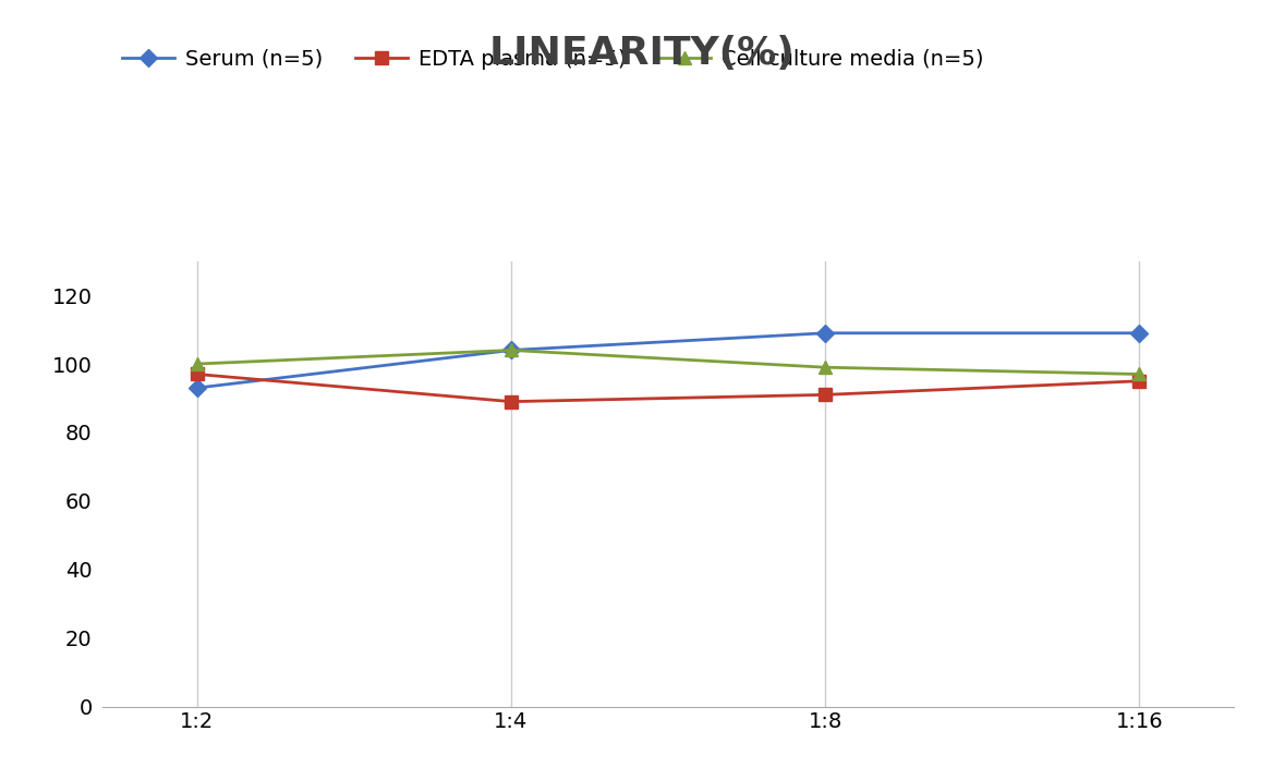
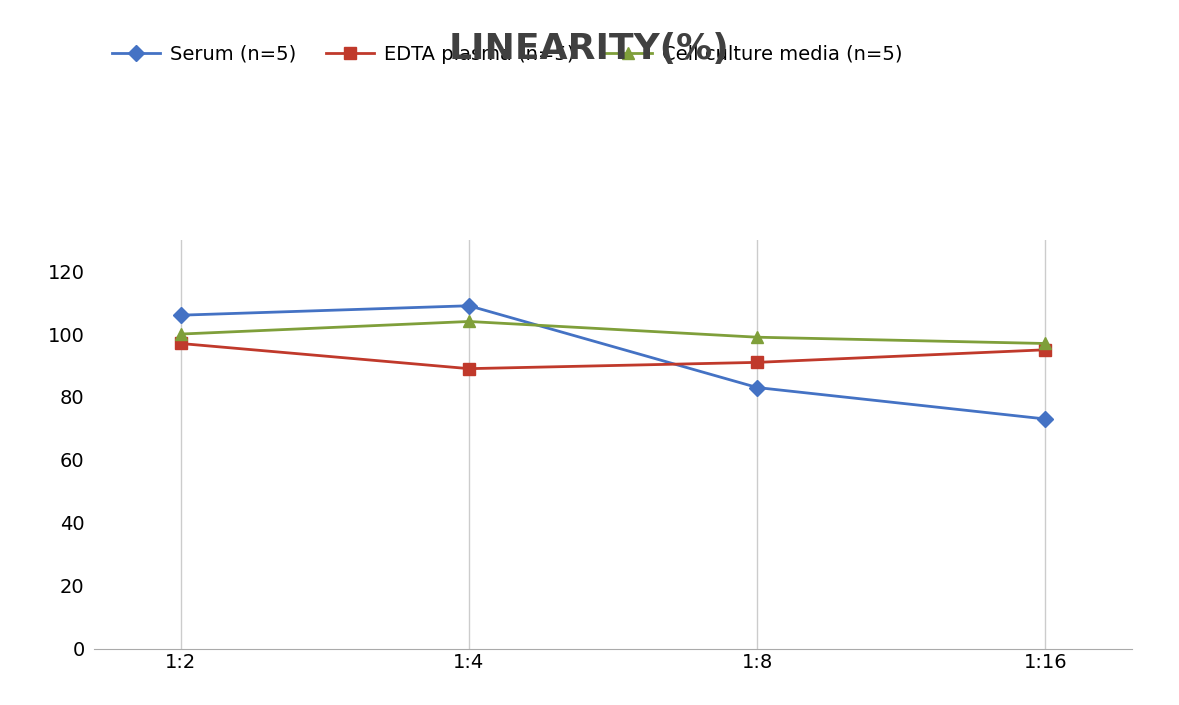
Serum (n=5)/1:2: 93 -> 106
Serum (n=5)/1:4: 104 -> 109
Serum (n=5)/1:8: 109 -> 83
Serum (n=5)/1:16: 109 -> 73
